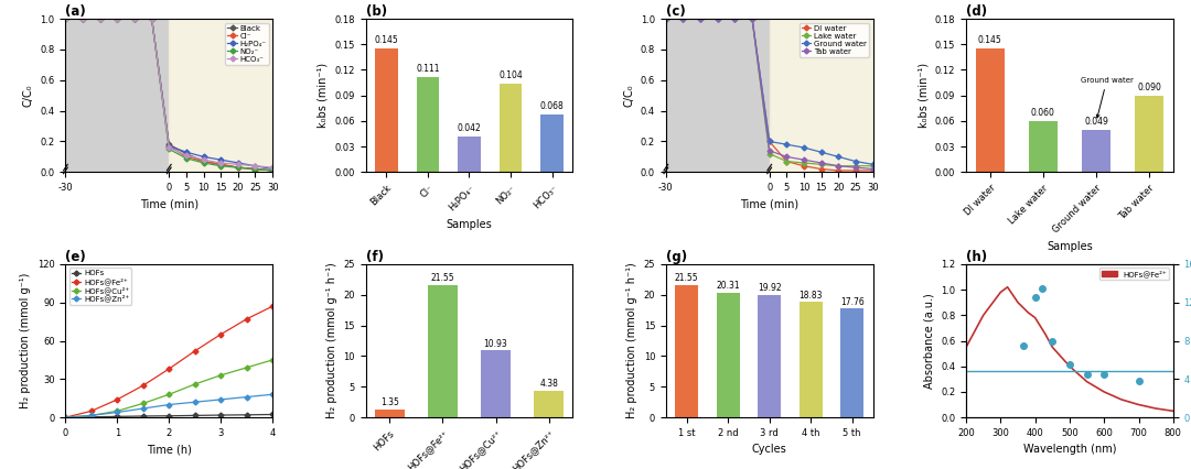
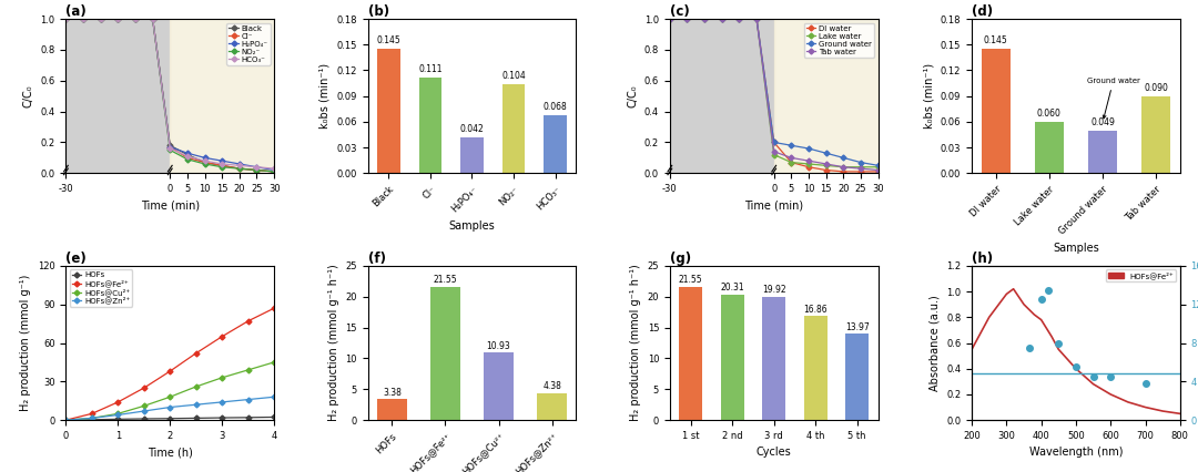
(f)/HOFs: 1.35 -> 3.38
(g)/4 th: 18.83 -> 16.86
(g)/5 th: 17.76 -> 13.97
